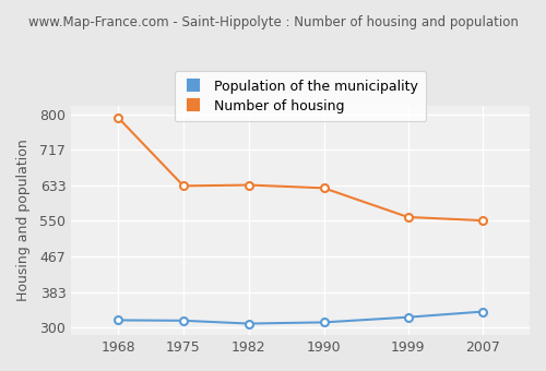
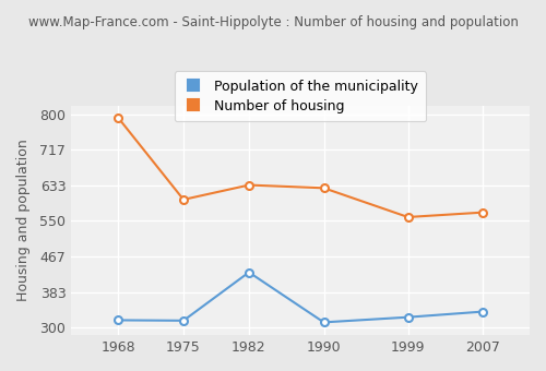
Number of housing/1975: 632 -> 600
Population of the municipality/1982: 310 -> 430
Number of housing/2007: 551 -> 570
